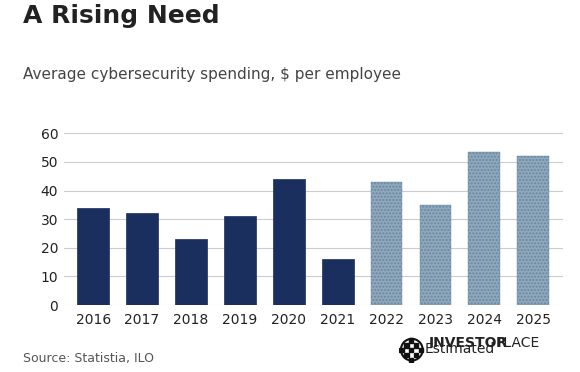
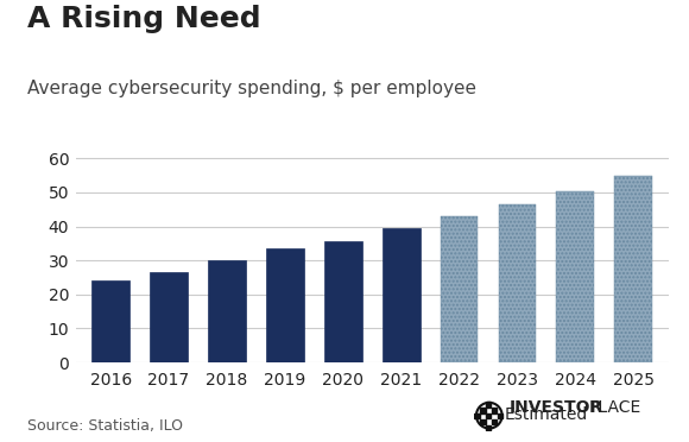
2016: 34.0 -> 24.0
2017: 32.0 -> 26.5
2018: 23.0 -> 30.0
2019: 31.0 -> 33.5
2020: 44.0 -> 35.5
2021: 16.0 -> 39.5
2023: 35.0 -> 46.5
2024: 53.5 -> 50.5
2025: 52.0 -> 55.0
